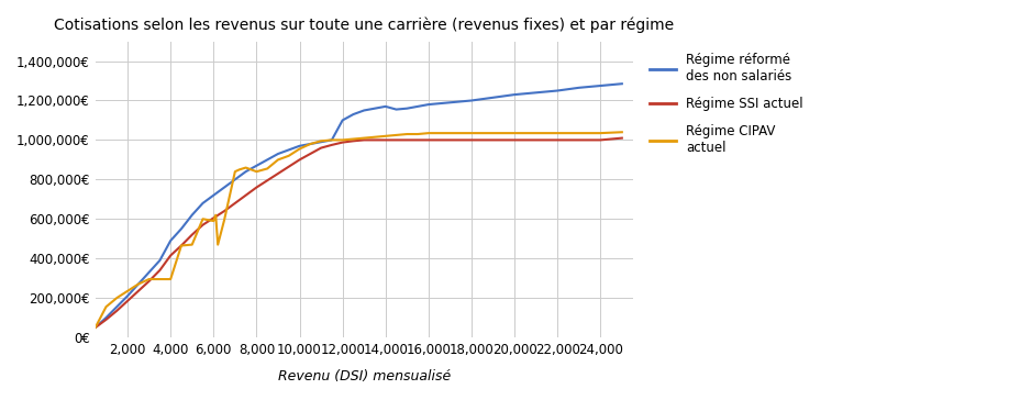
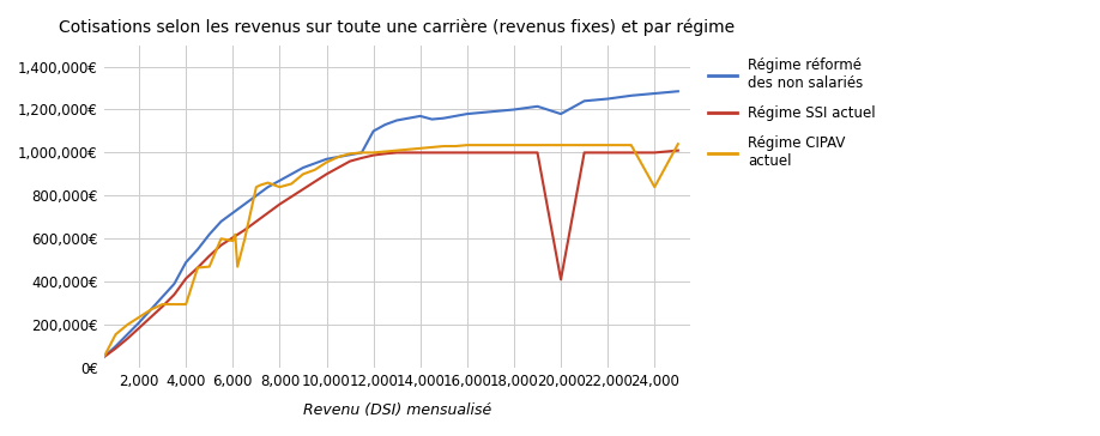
Régime réformé des non salariés/20,000: 1,230,000€ -> 1,180,000€
Régime SSI actuel/20,000: 1,000,000€ -> 410,000€
Régime CIPAV actuel/24,000: 1,040,000€ -> 840,000€
